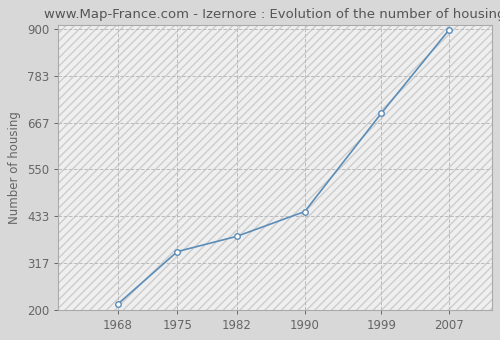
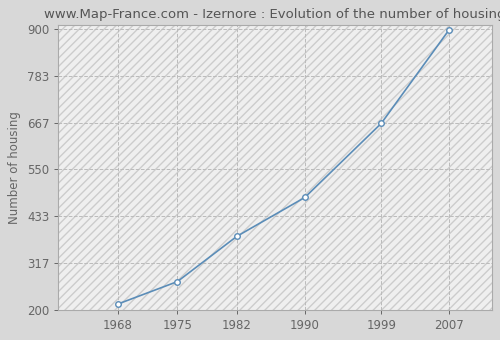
1975: 345 -> 270
1990: 445 -> 480
1999: 690 -> 665
